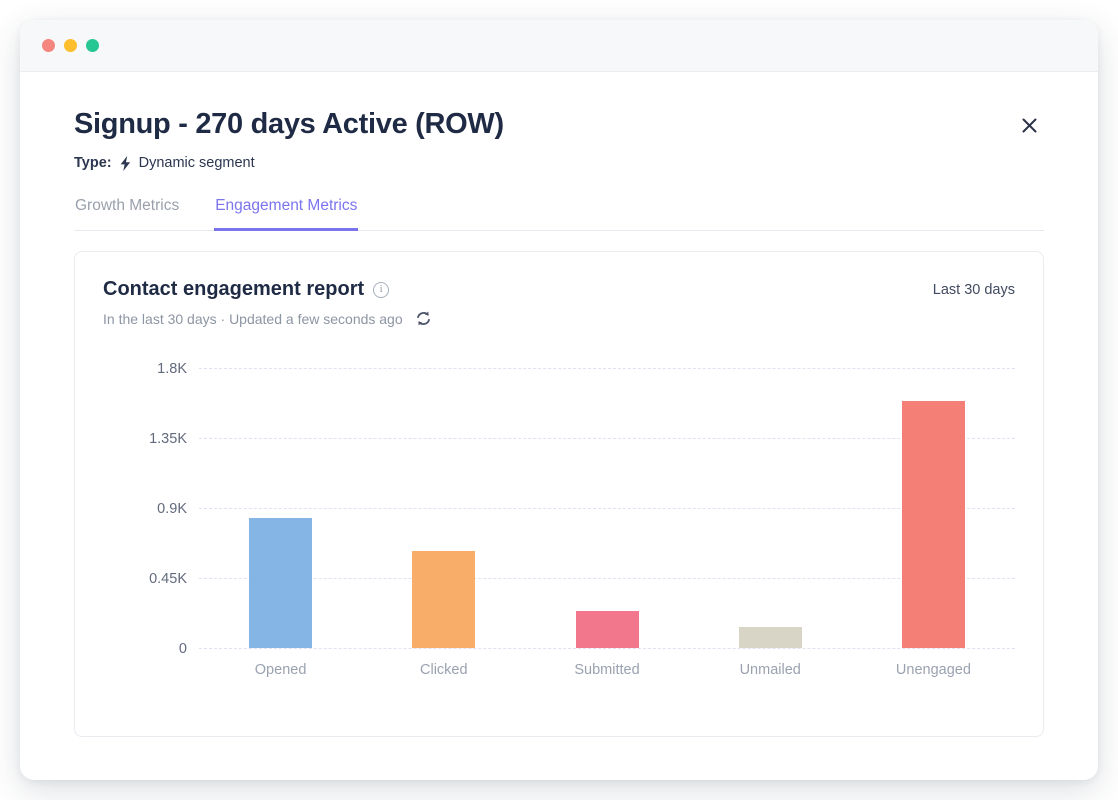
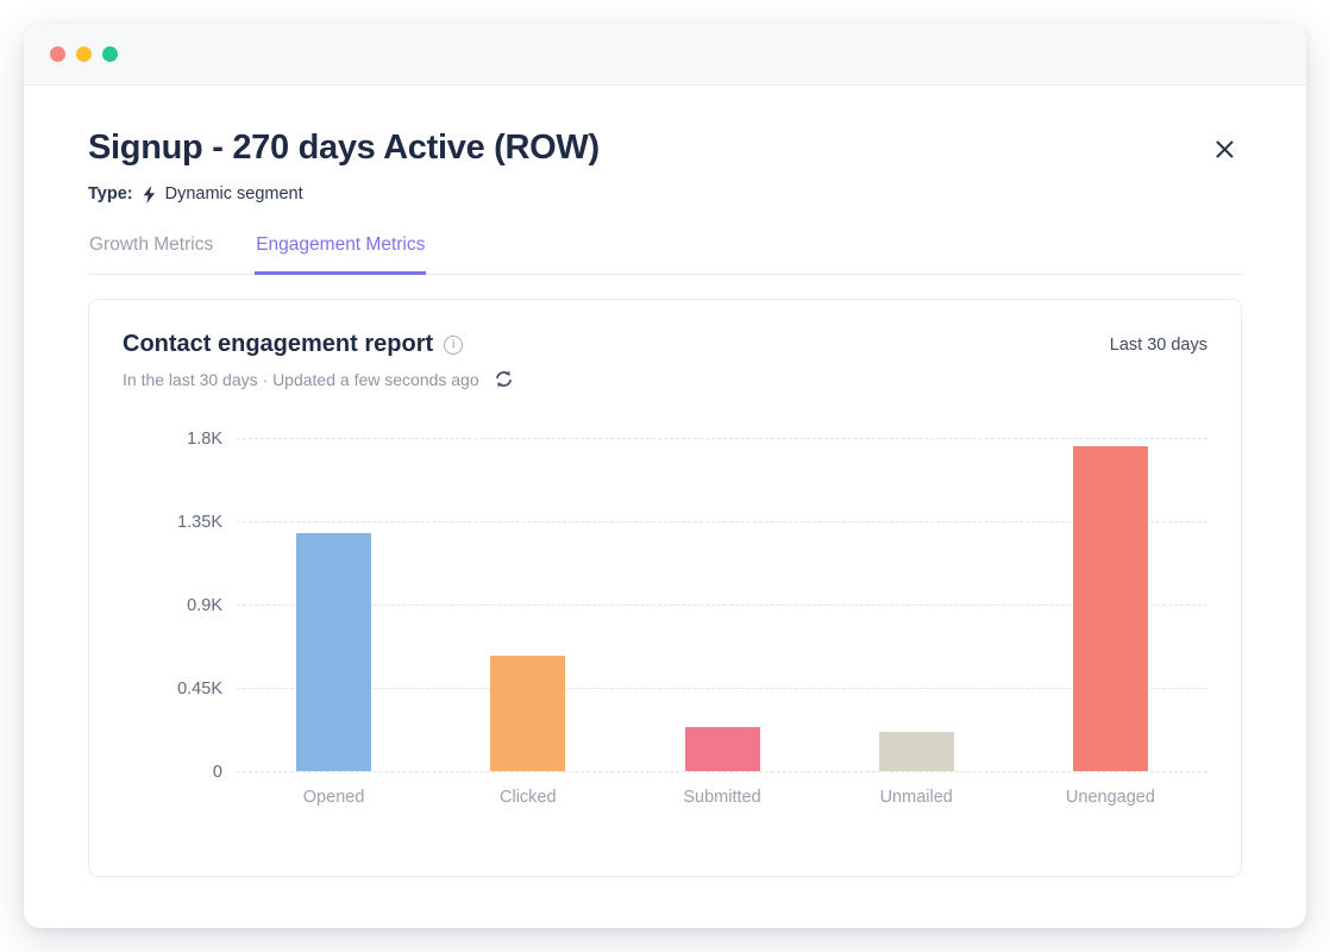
Opened: 0.84K -> 1.29K
Unmailed: 0.14K -> 0.22K
Unengaged: 1.59K -> 1.76K
